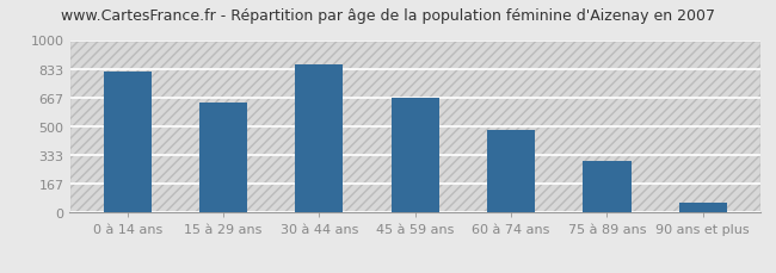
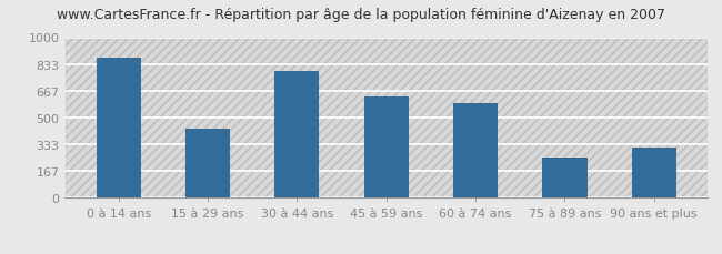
0 à 14 ans: 820 -> 870
15 à 29 ans: 640 -> 430
30 à 44 ans: 860 -> 790
45 à 59 ans: 660 -> 630
60 à 74 ans: 480 -> 590
75 à 89 ans: 300 -> 250
90 ans et plus: 60 -> 310
